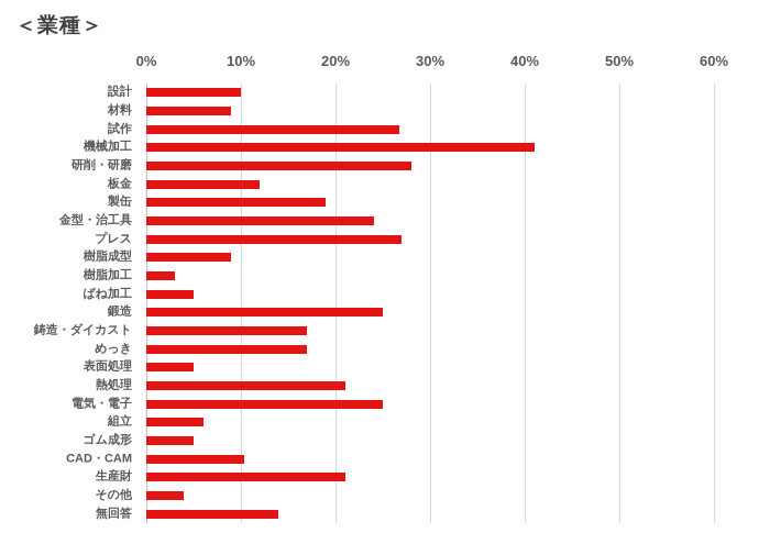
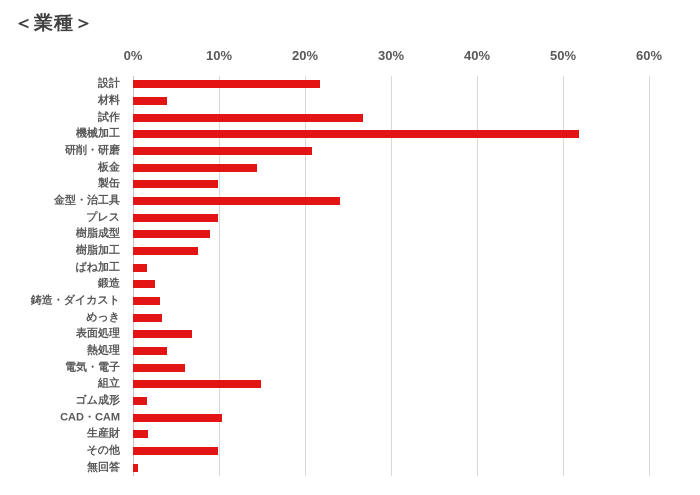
設計: 10% -> 22%
材料: 9% -> 4%
機械加工: 41% -> 52%
研削・研磨: 28% -> 21%
板金: 12% -> 14%
製缶: 19% -> 10%
プレス: 27% -> 10%
樹脂加工: 3% -> 8%
ばね加工: 5% -> 2%
鍛造: 25% -> 3%
鋳造・ダイカスト: 17% -> 3%
めっき: 17% -> 3%
表面処理: 5% -> 7%
熱処理: 21% -> 4%
電気・電子: 25% -> 6%
組立: 6% -> 15%
ゴム成形: 5% -> 2%
生産財: 21% -> 2%
その他: 4% -> 10%
無回答: 14% -> 1%
